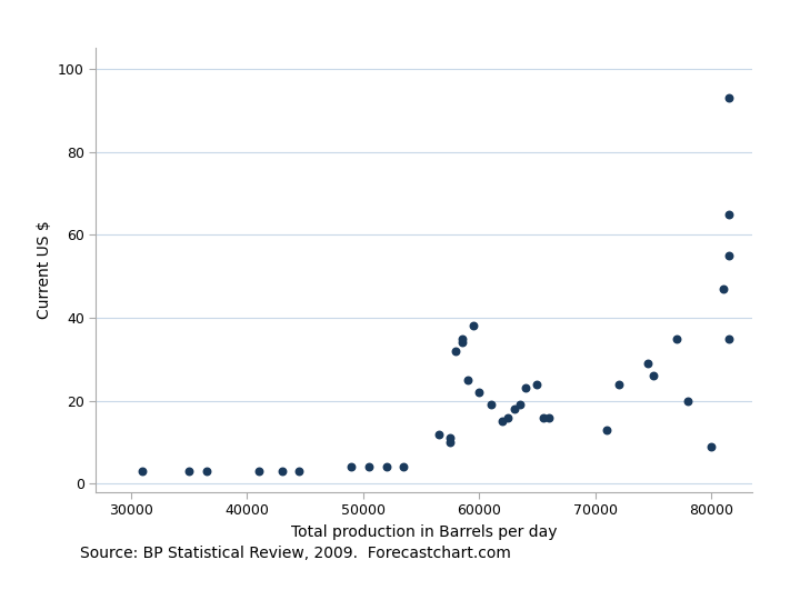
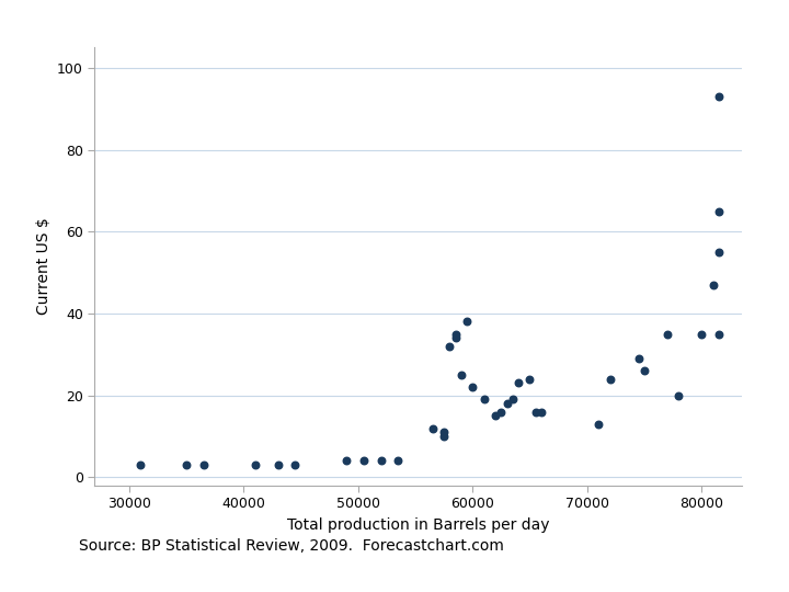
80000: 9 -> 35
